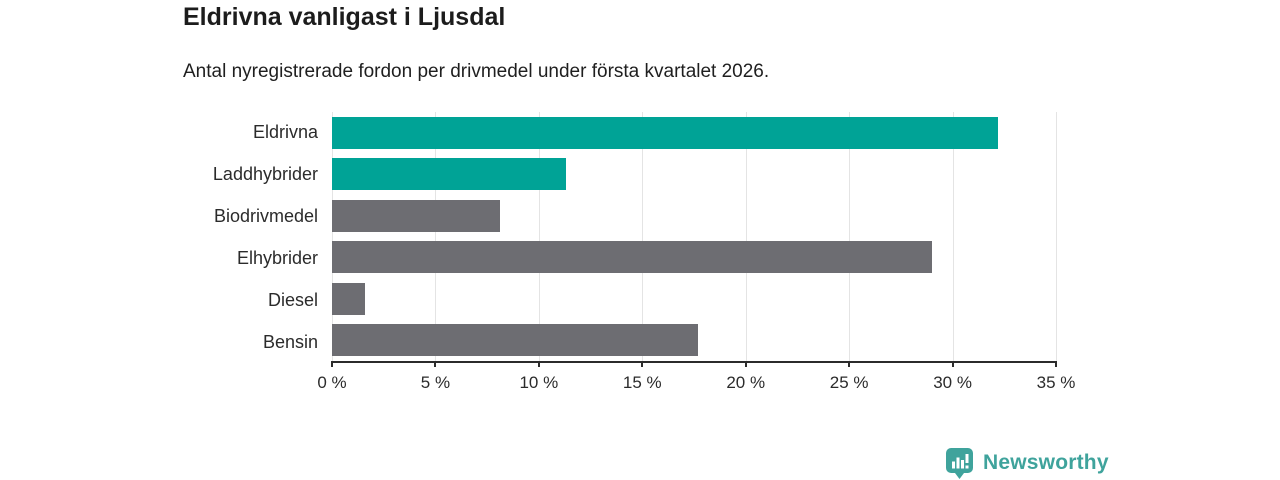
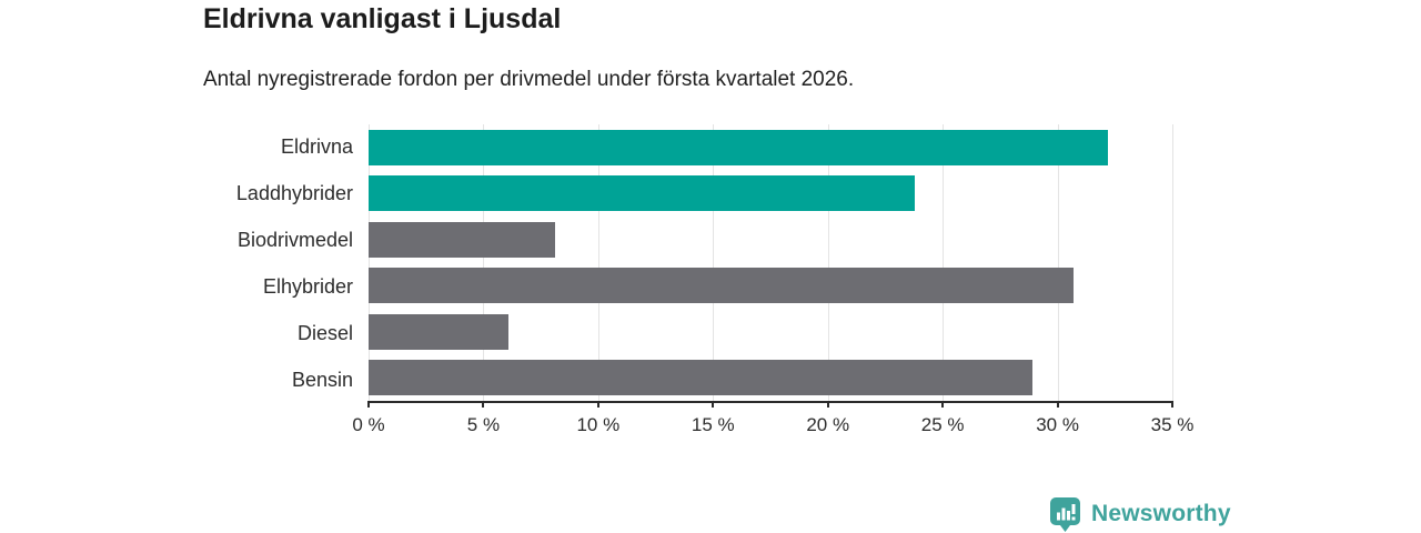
Laddhybrider: 11.3% -> 23.8%
Elhybrider: 29.0% -> 30.7%
Diesel: 1.6% -> 6.1%
Bensin: 17.7% -> 28.9%
